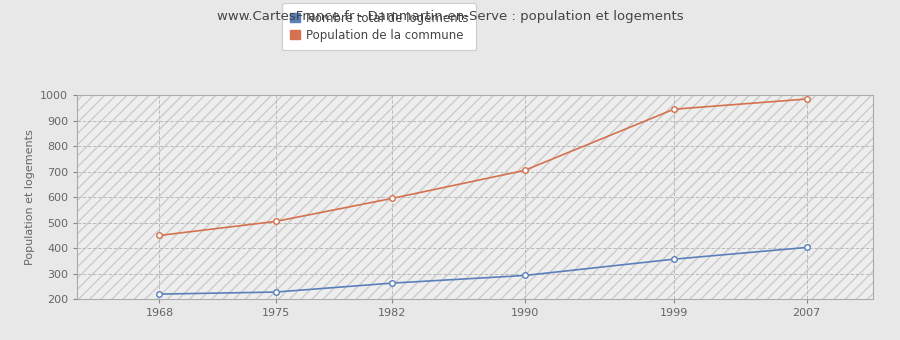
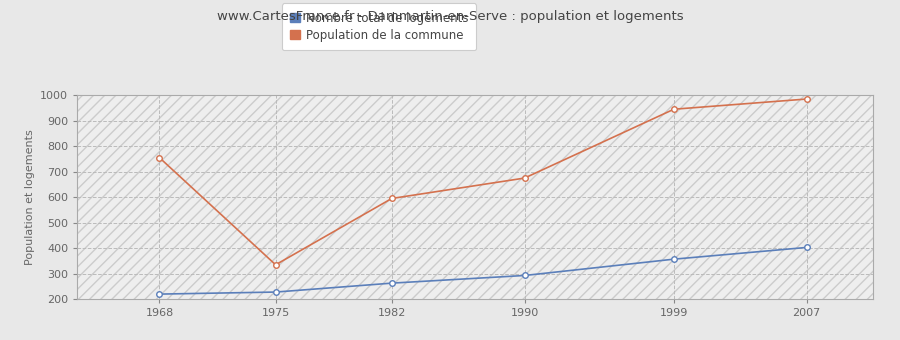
Population de la commune/1968: 450 -> 755
Population de la commune/1975: 505 -> 335
Population de la commune/1990: 705 -> 675
